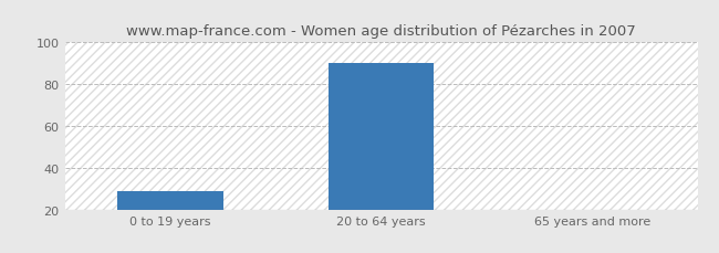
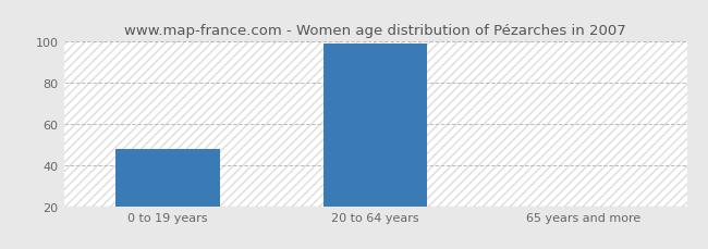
0 to 19 years: 29 -> 48
20 to 64 years: 90 -> 99
